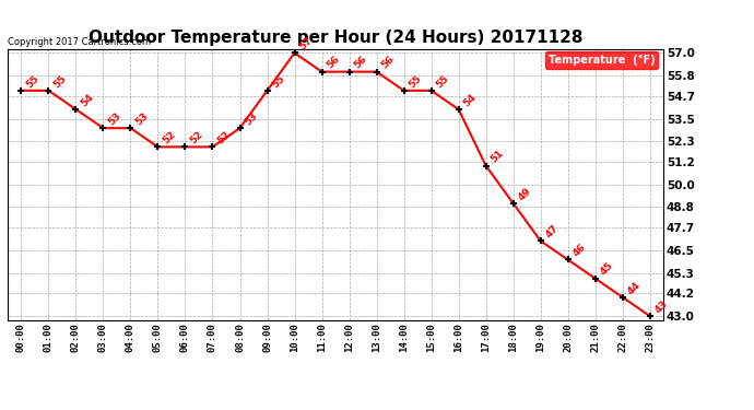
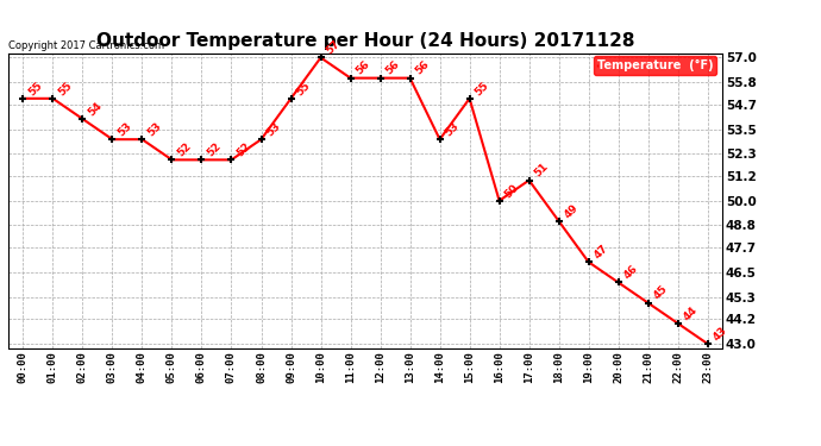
14:00: 55 -> 53
16:00: 54 -> 50
